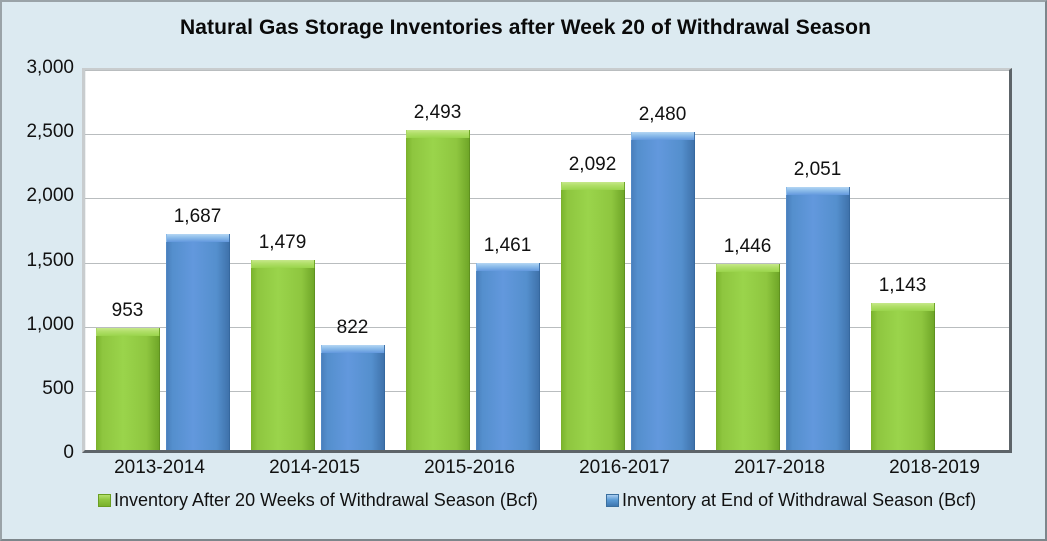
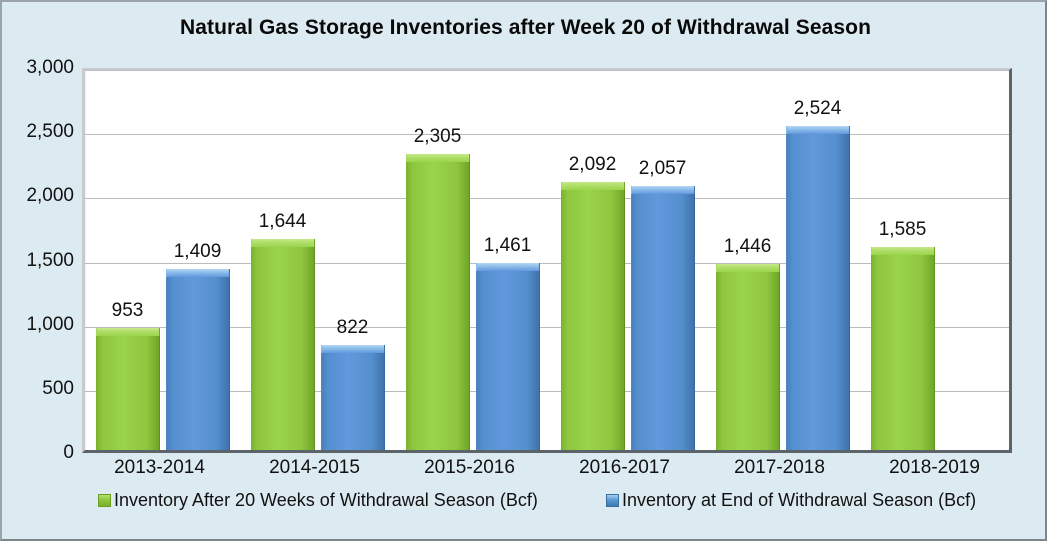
Inventory at End of Withdrawal Season (Bcf)/2013-2014: 1,687 -> 1,409
Inventory After 20 Weeks of Withdrawal Season (Bcf)/2014-2015: 1,479 -> 1,644
Inventory After 20 Weeks of Withdrawal Season (Bcf)/2015-2016: 2,493 -> 2,305
Inventory at End of Withdrawal Season (Bcf)/2016-2017: 2,480 -> 2,057
Inventory at End of Withdrawal Season (Bcf)/2017-2018: 2,051 -> 2,524
Inventory After 20 Weeks of Withdrawal Season (Bcf)/2018-2019: 1,143 -> 1,585
